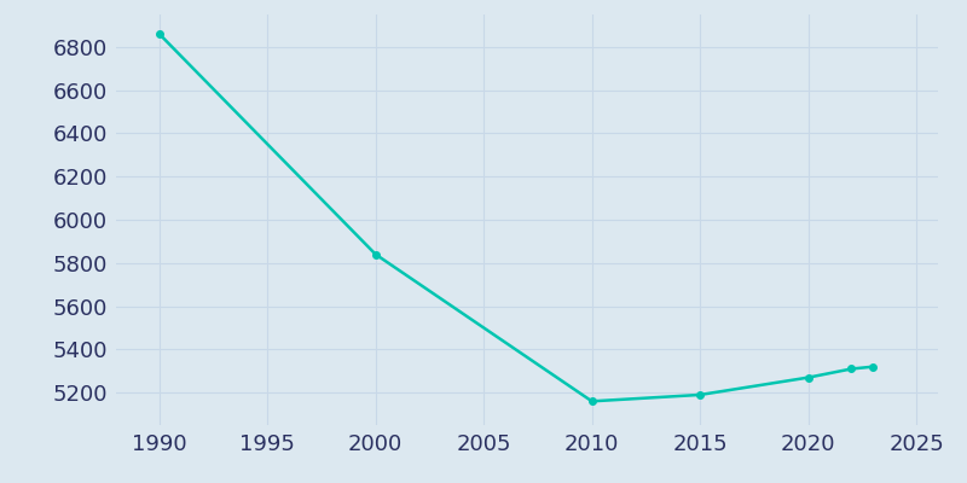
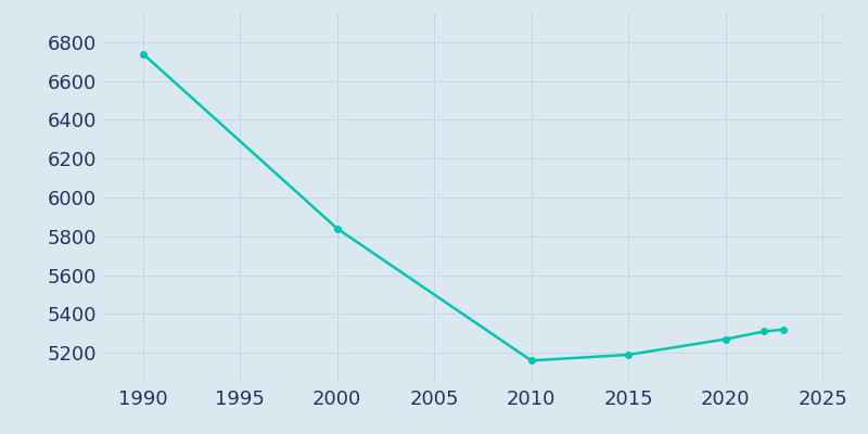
1990: 6860 -> 6740
